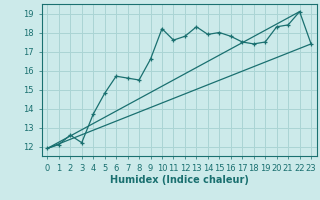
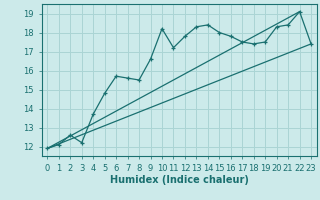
11: 17.6 -> 17.2
14: 17.9 -> 18.4
